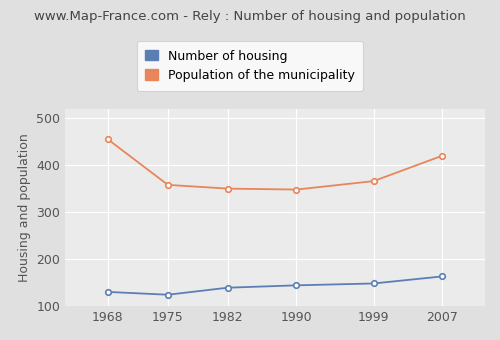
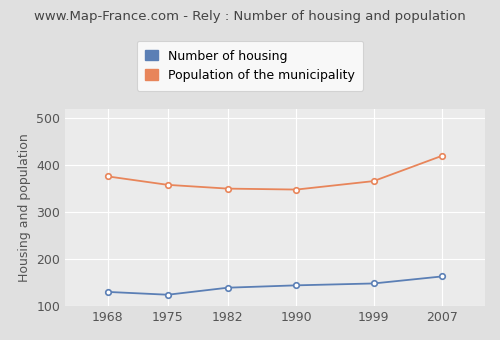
Population of the municipality/1968: 455 -> 376
